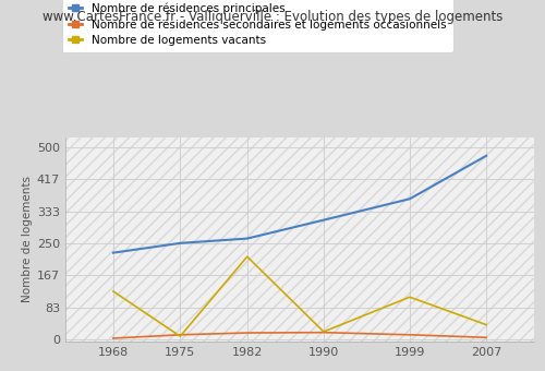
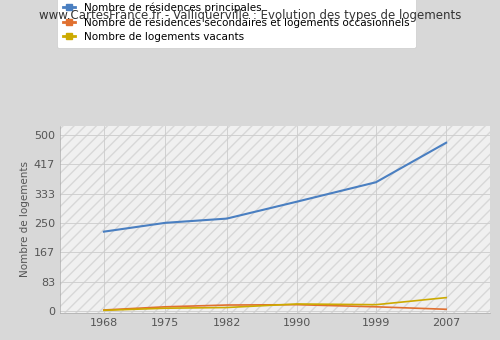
Nombre de logements vacants/1968: 125 -> 2
Nombre de logements vacants/1982: 215 -> 10
Nombre de logements vacants/1999: 110 -> 18
